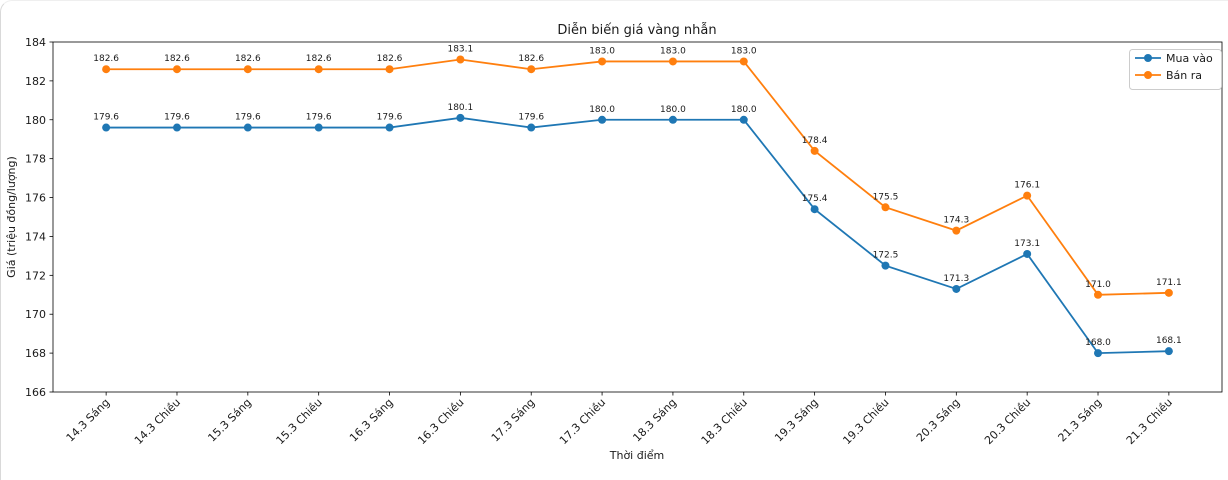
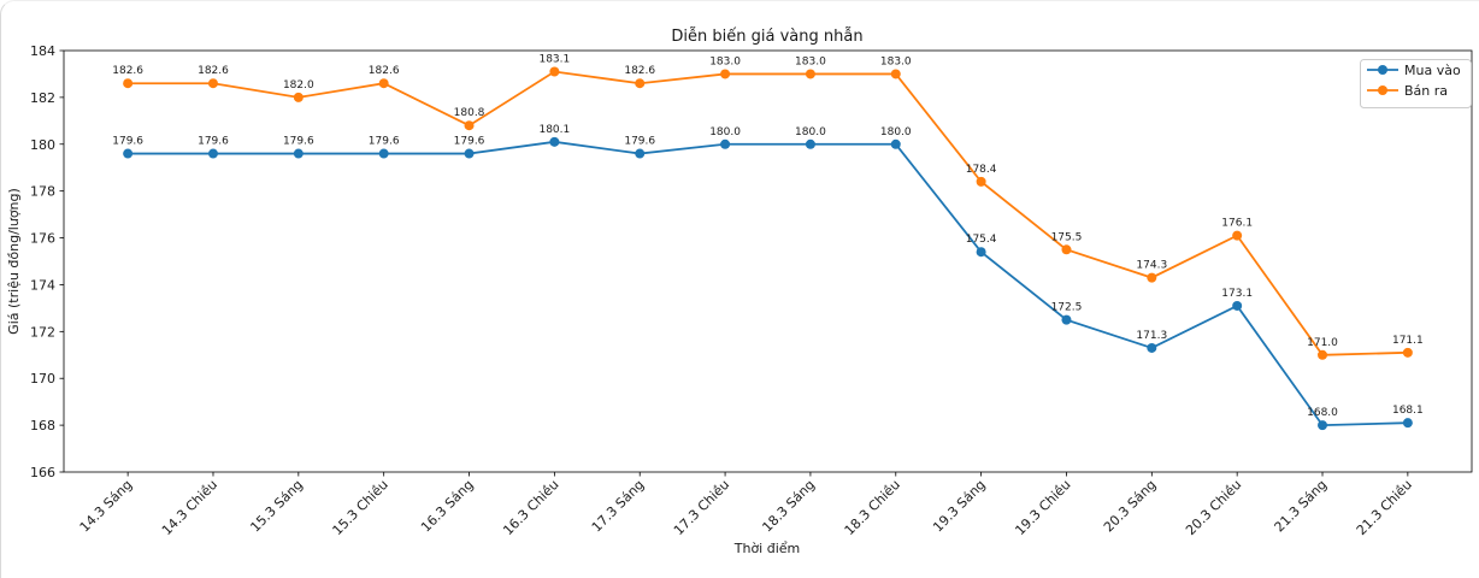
Bán ra/15.3 Sáng: 182.6 -> 182.0
Bán ra/16.3 Sáng: 182.6 -> 180.8
